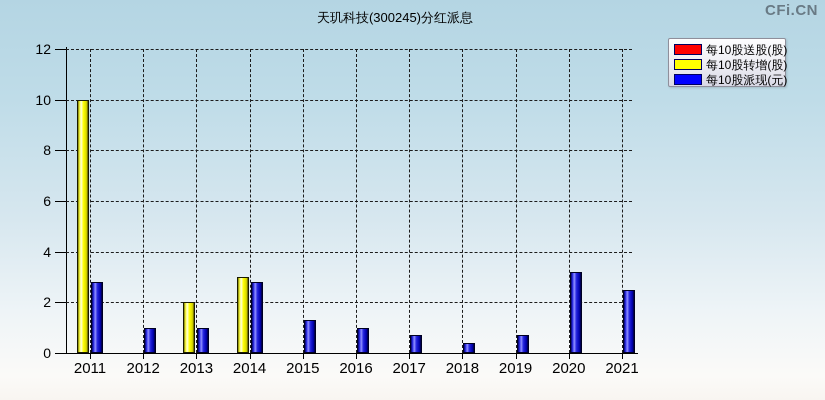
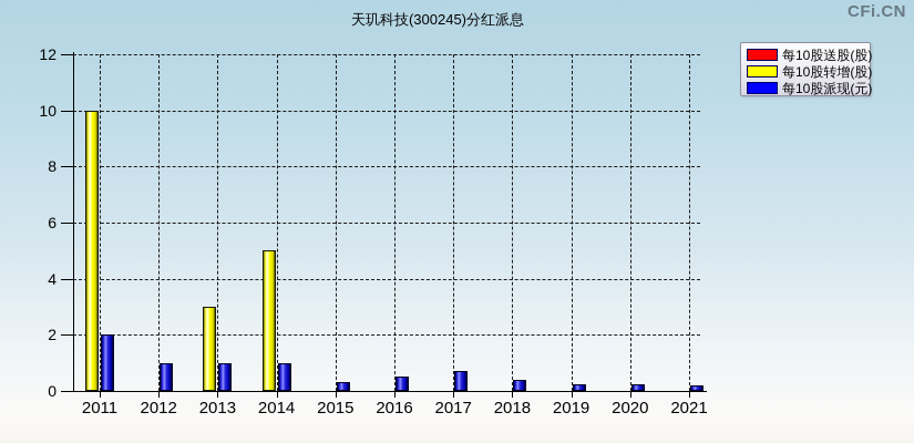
每10股派现(元)/2011: 2.8 -> 2.0
每10股转增(股)/2013: 2 -> 3
每10股转增(股)/2014: 3 -> 5
每10股派现(元)/2014: 2.8 -> 1.0
每10股派现(元)/2015: 1.3 -> 0.3
每10股派现(元)/2016: 1.0 -> 0.5
每10股派现(元)/2019: 0.7 -> 0.2
每10股派现(元)/2020: 3.2 -> 0.2
每10股派现(元)/2021: 2.5 -> 0.2
